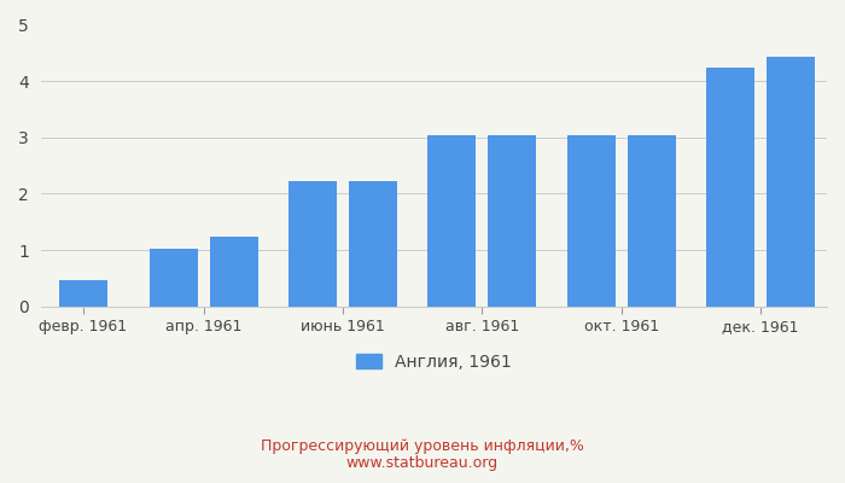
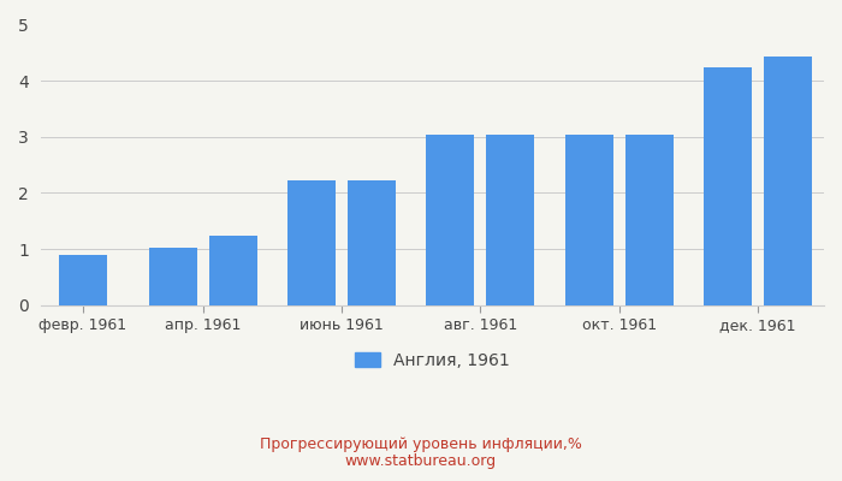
февр. 1961: 0.47 -> 0.90
